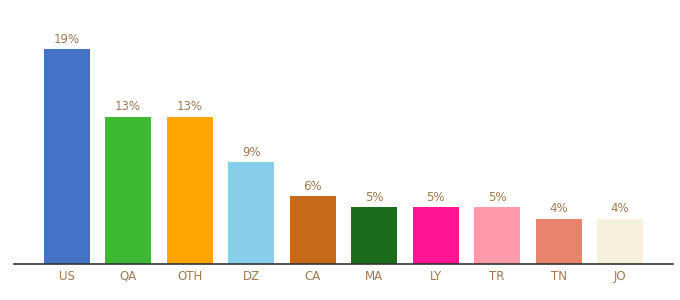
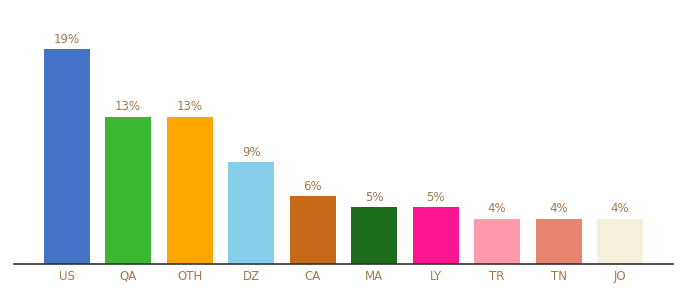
TR: 5% -> 4%
